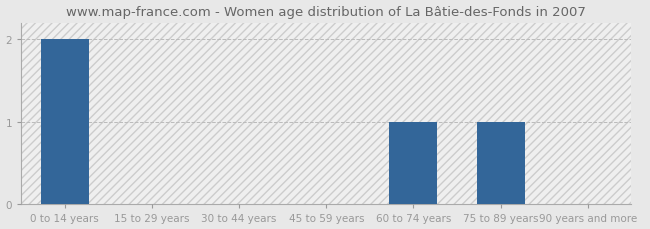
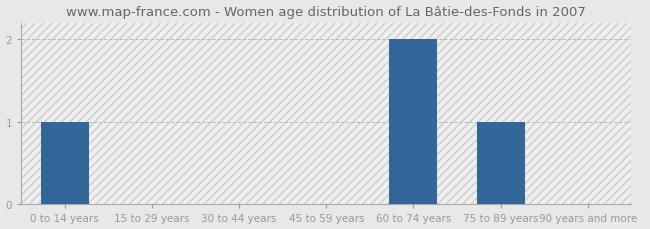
0 to 14 years: 2 -> 1
60 to 74 years: 1 -> 2
